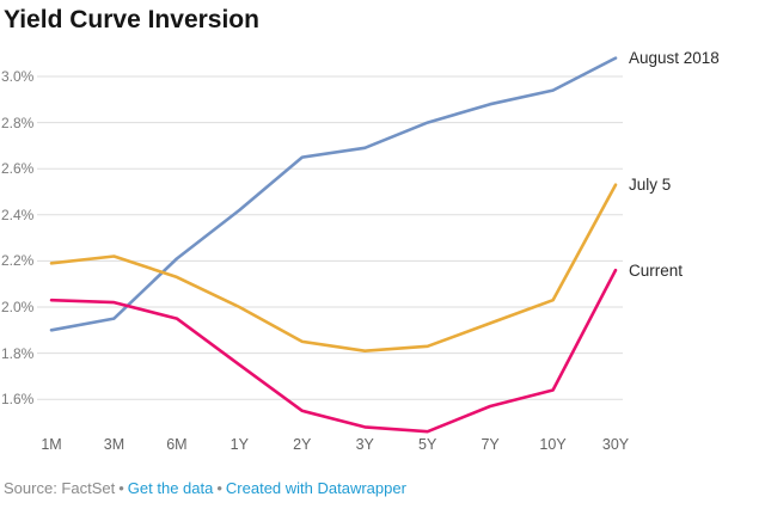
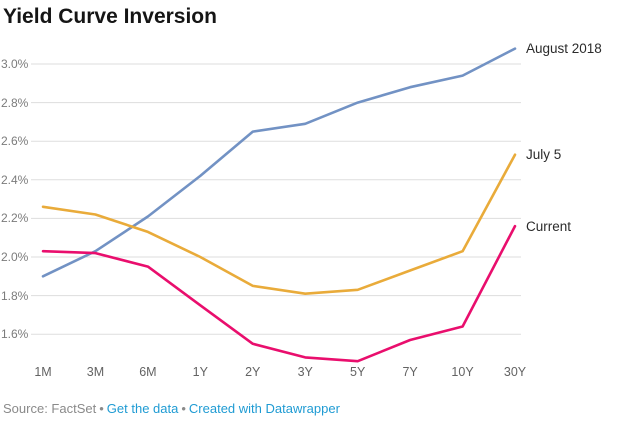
July 5/1M: 2.19% -> 2.26%
August 2018/3M: 1.95% -> 2.03%
